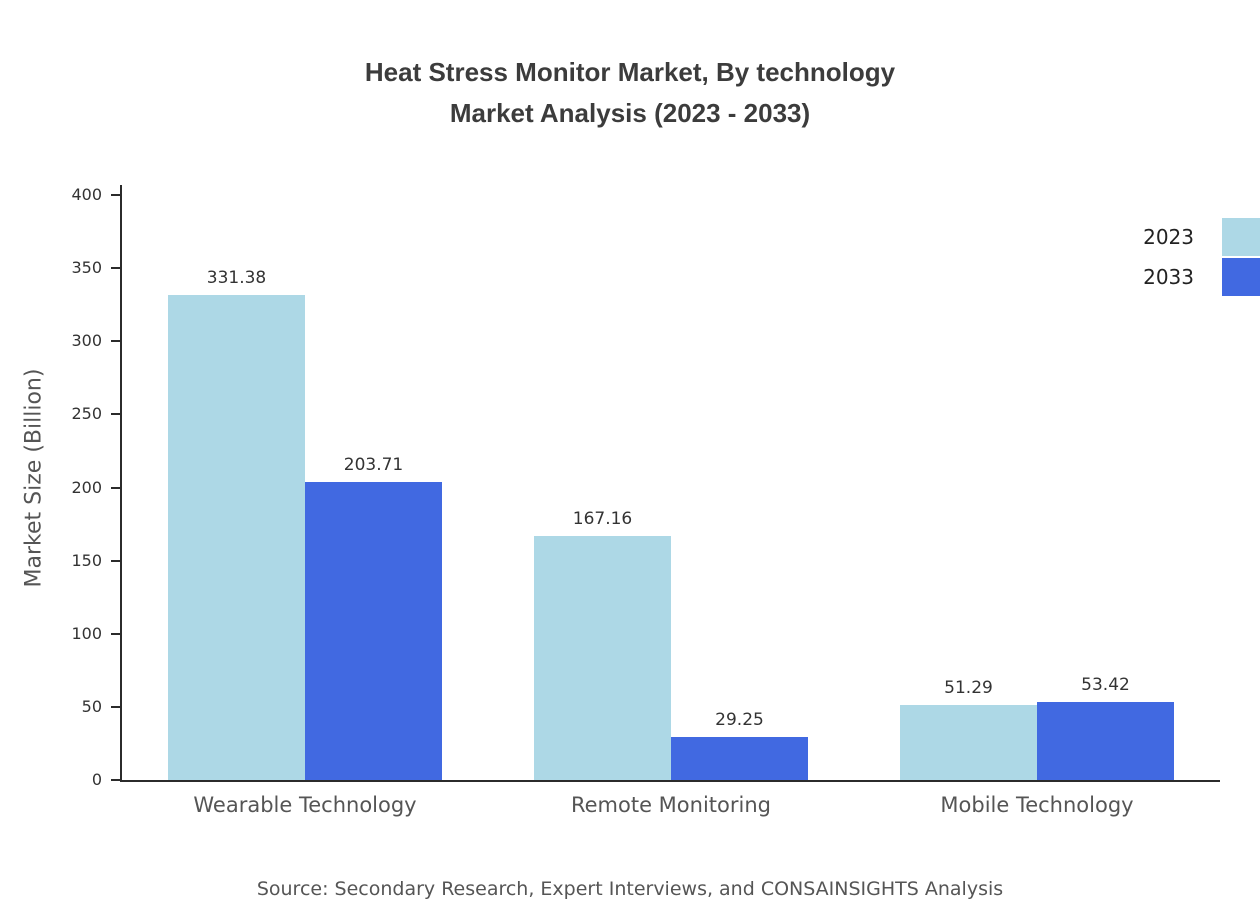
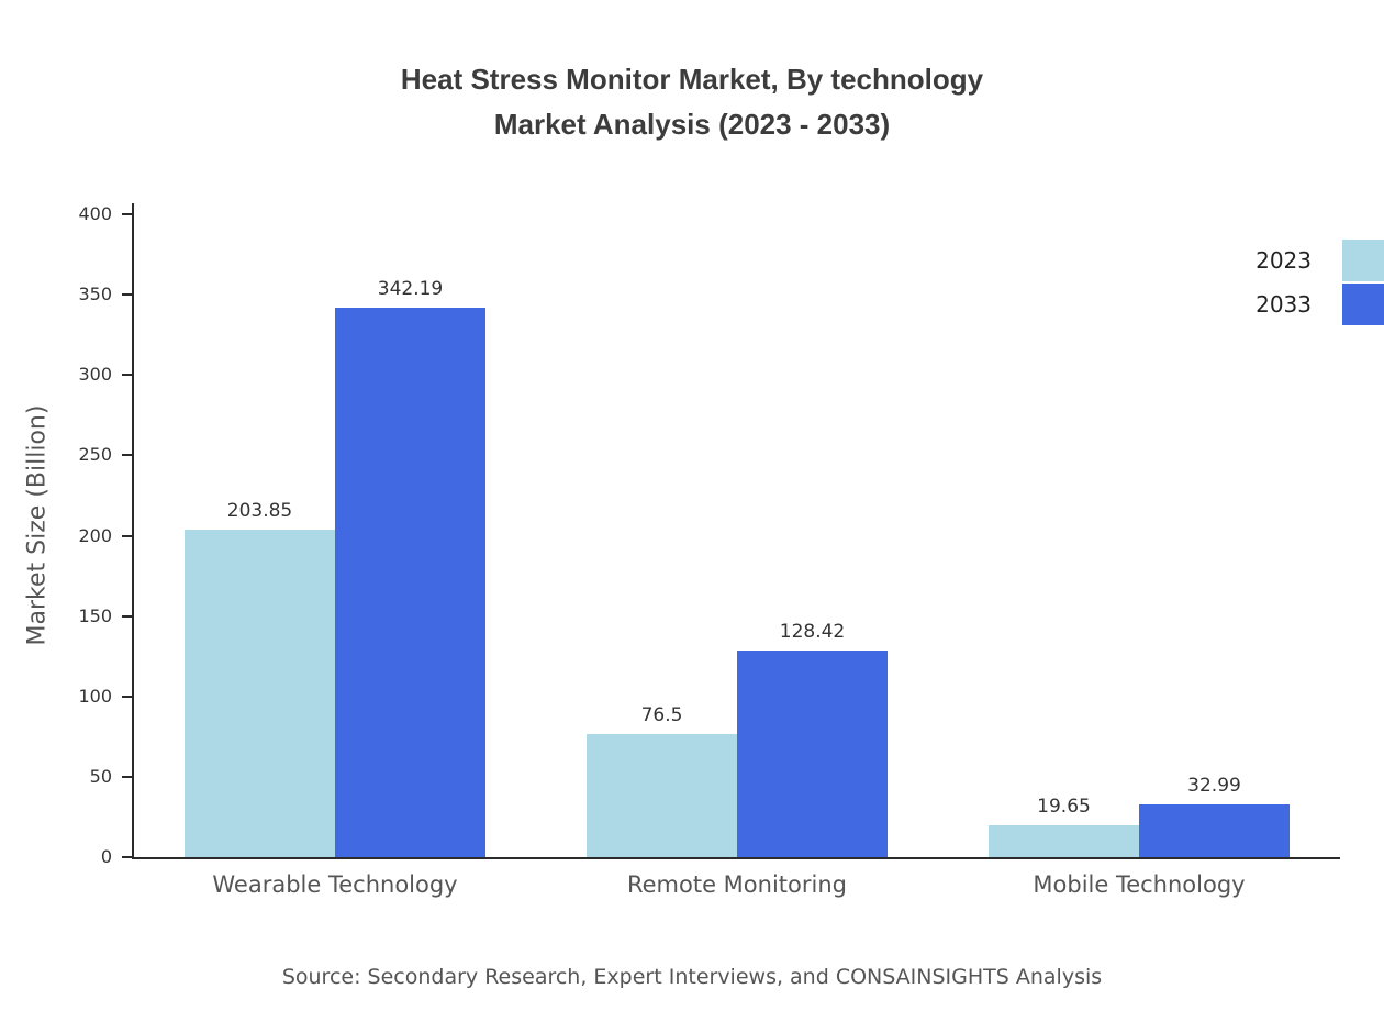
2023/Wearable Technology: 331.38 -> 203.85
2033/Wearable Technology: 203.71 -> 342.19
2023/Remote Monitoring: 167.16 -> 76.5
2033/Remote Monitoring: 29.25 -> 128.42
2023/Mobile Technology: 51.29 -> 19.65
2033/Mobile Technology: 53.42 -> 32.99
